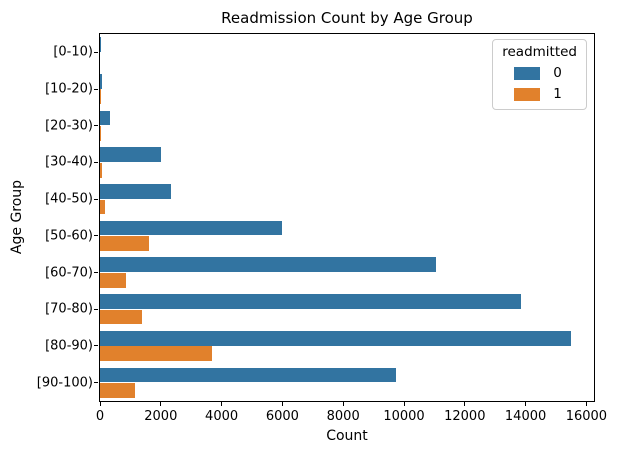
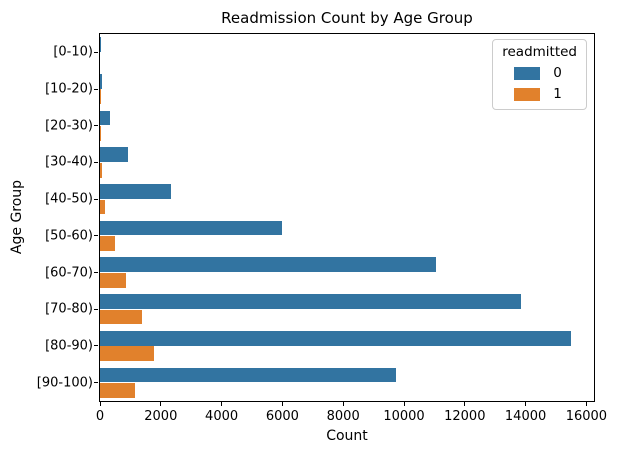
0/[30-40): 2000 -> 900
1/[50-60): 1600 -> 500
1/[80-90): 3700 -> 1800
